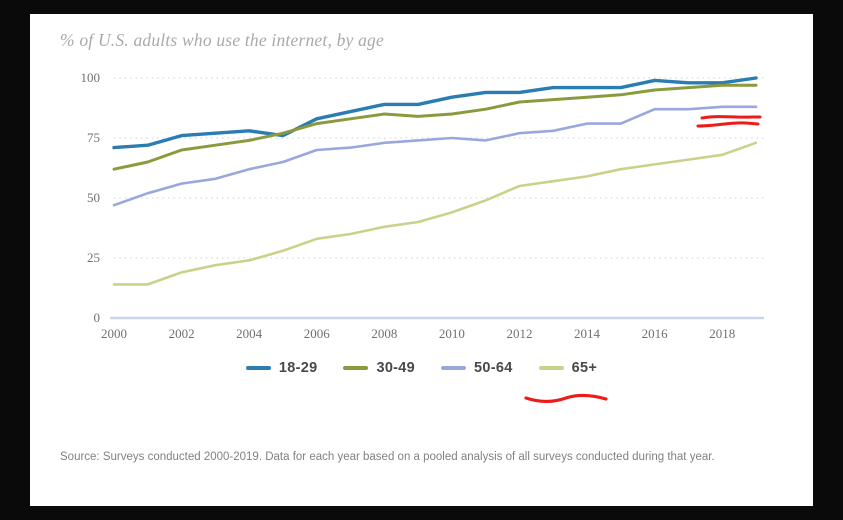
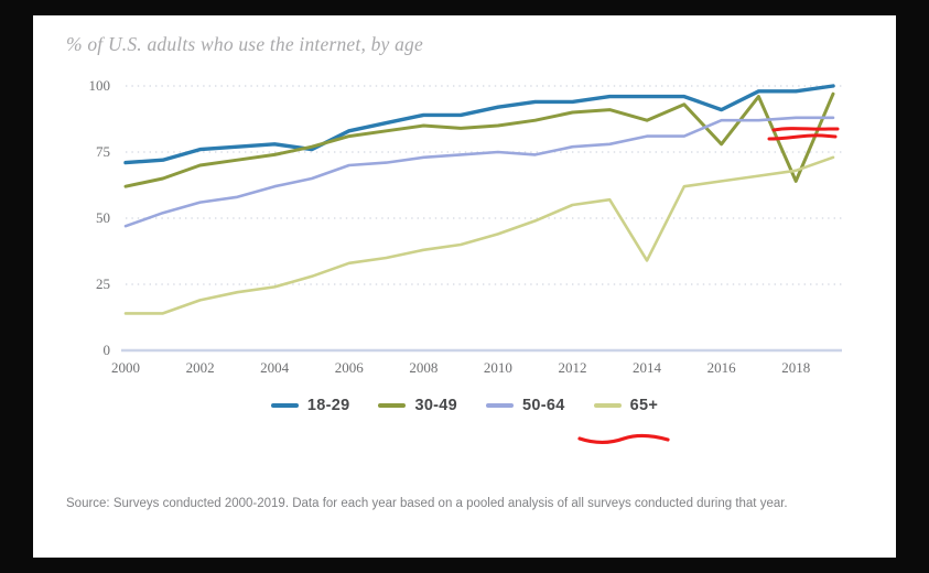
30-49/2014: 92 -> 87
65+/2014: 59 -> 34
18-29/2016: 99 -> 91
30-49/2016: 95 -> 78
30-49/2018: 97 -> 64
